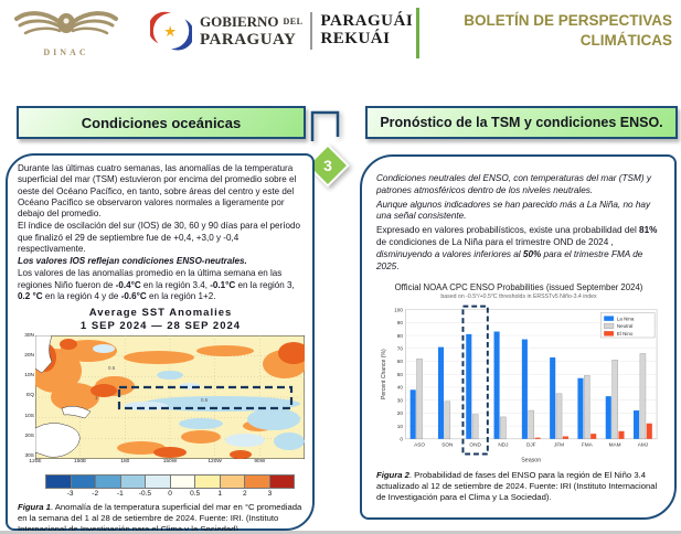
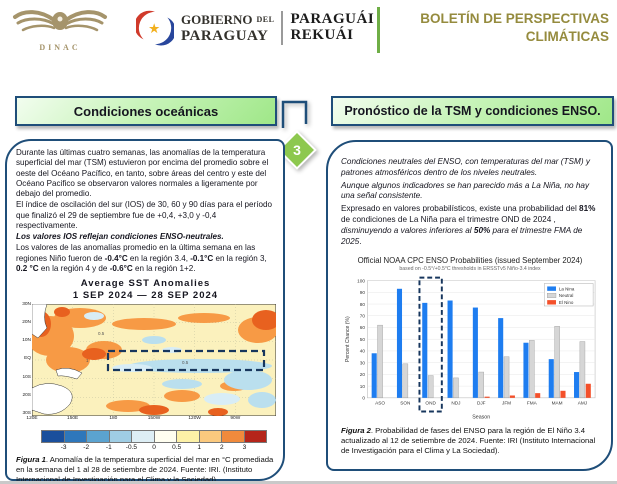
La Nina/SON: 71 -> 93
La Nina/JFM: 63 -> 68
Neutral/AMJ: 66 -> 48
